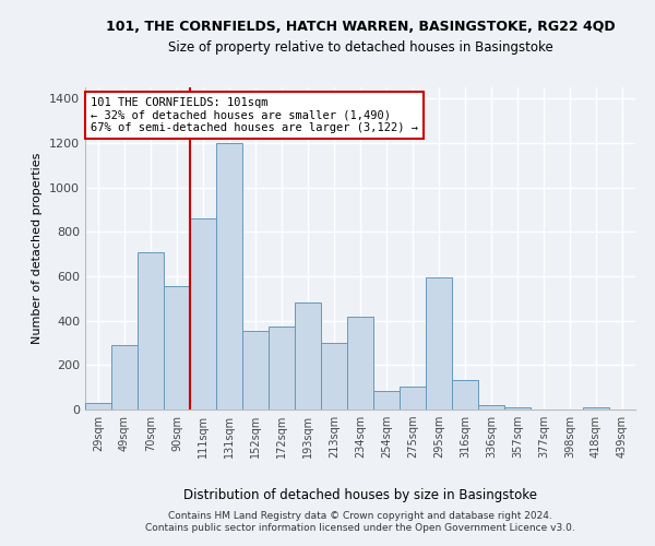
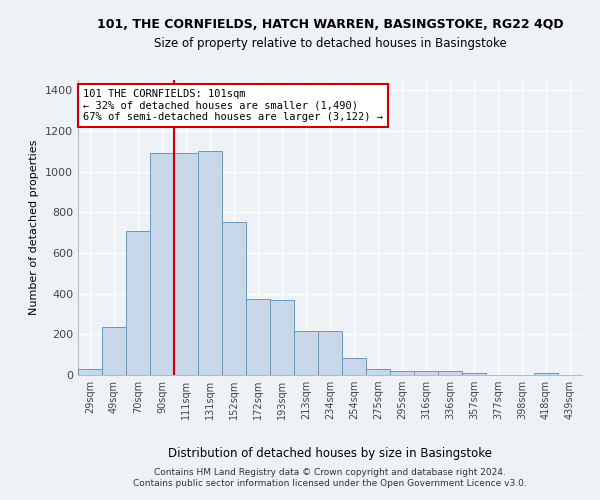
49sqm: 290 -> 235
90sqm: 555 -> 1090
111sqm: 860 -> 1090
131sqm: 1200 -> 1100
152sqm: 355 -> 750
193sqm: 480 -> 370
213sqm: 300 -> 215
234sqm: 420 -> 215
275sqm: 105 -> 28
295sqm: 595 -> 20
316sqm: 135 -> 20
